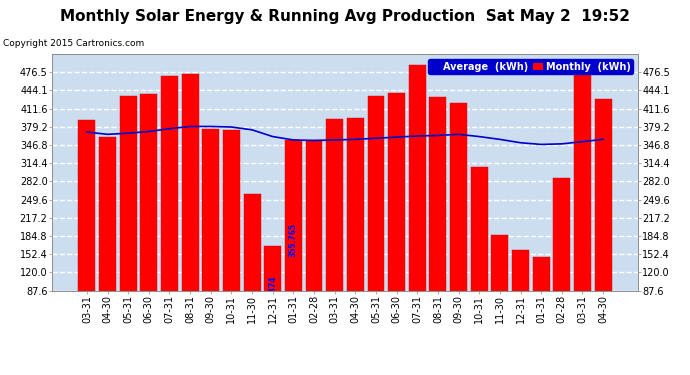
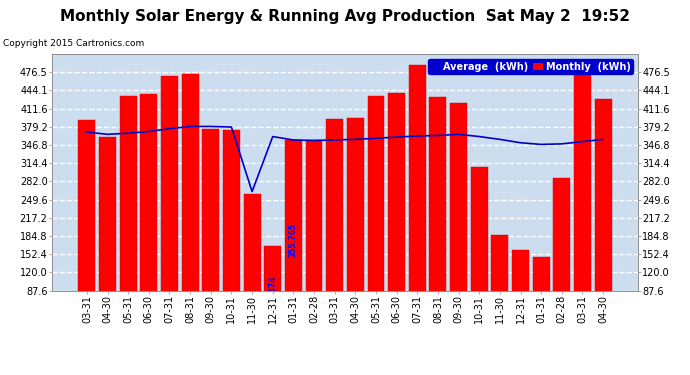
Average (kWh)/11-30: 374 -> 264
